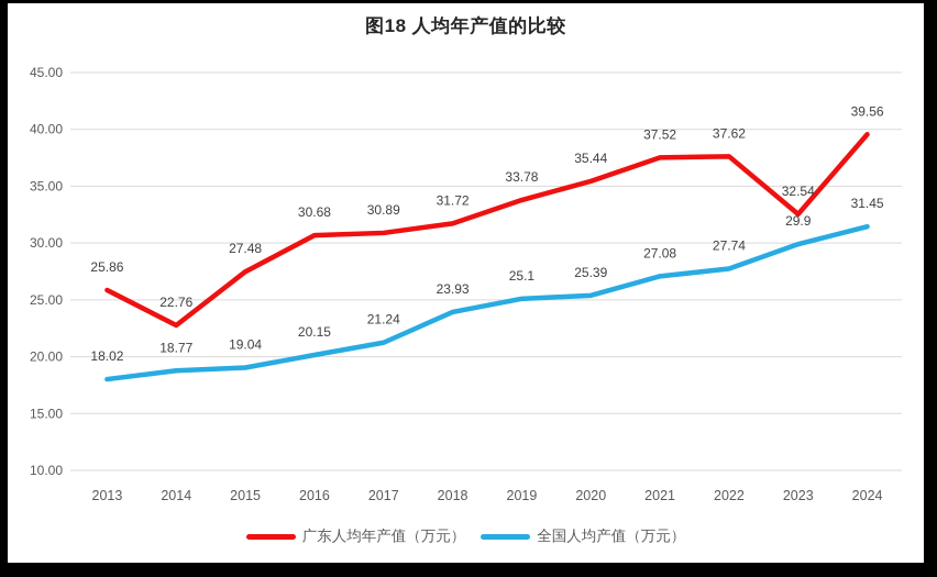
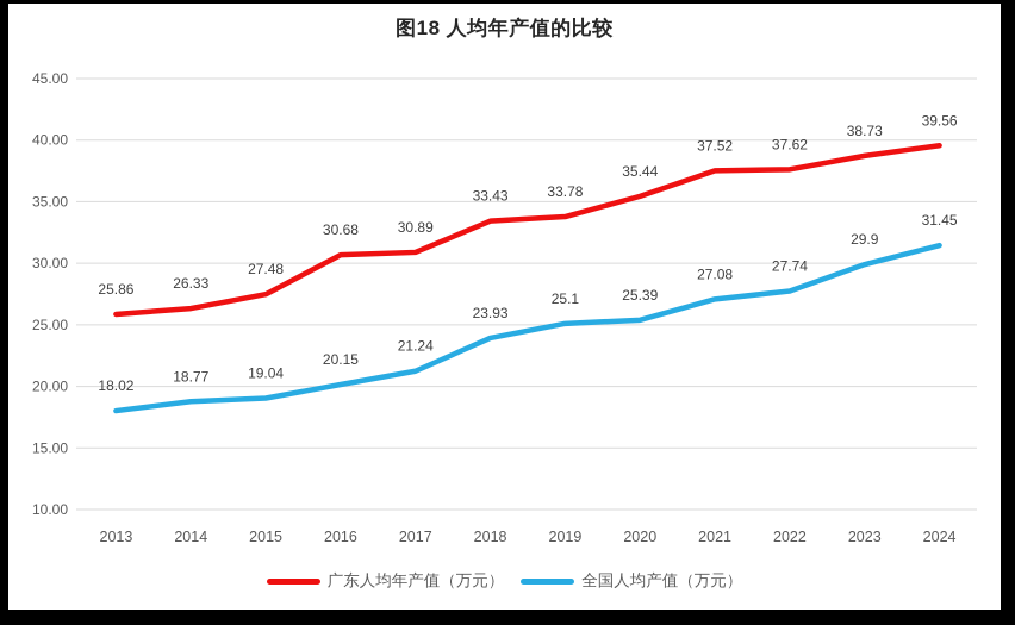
广东人均年产值（万元）/2014: 22.76 -> 26.33
广东人均年产值（万元）/2018: 31.72 -> 33.43
广东人均年产值（万元）/2023: 32.54 -> 38.73
